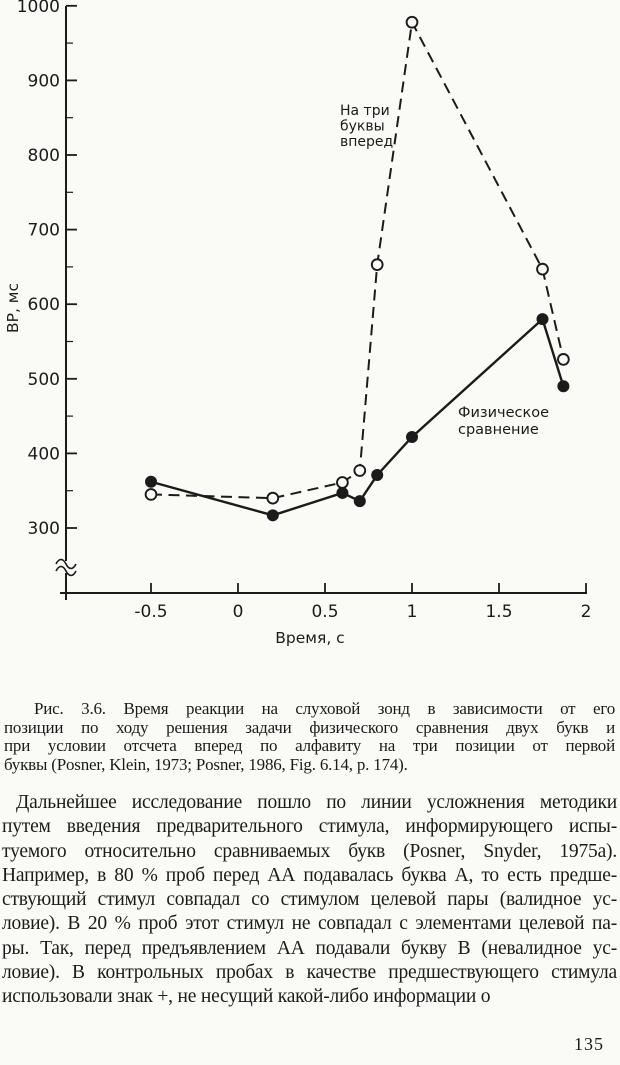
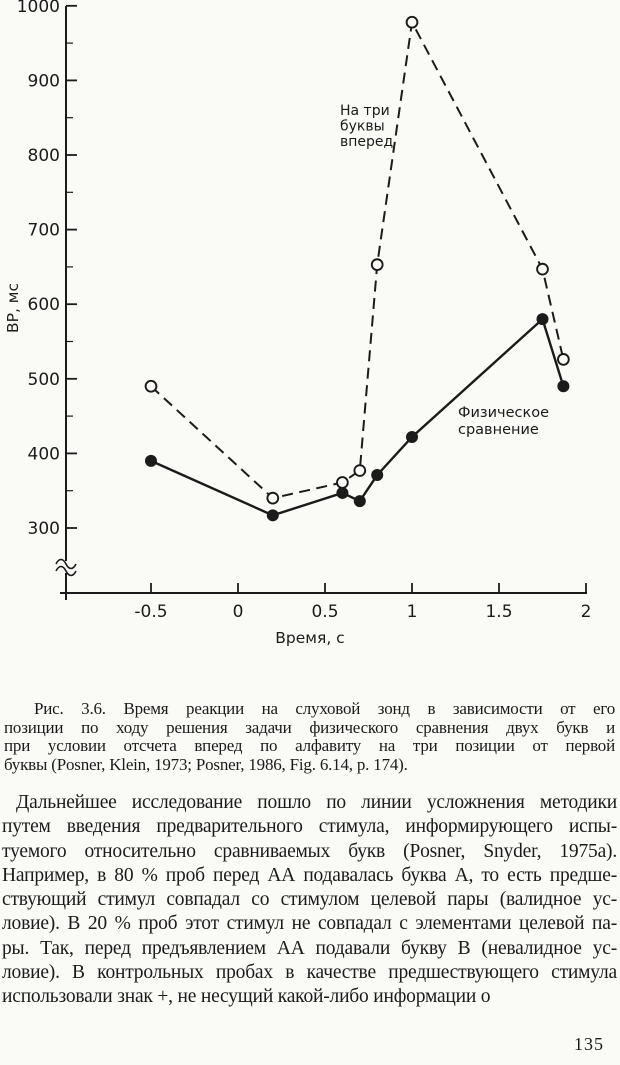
Физическое сравнение/-0.5: 360 -> 390
На три буквы вперед/-0.5: 340 -> 490
